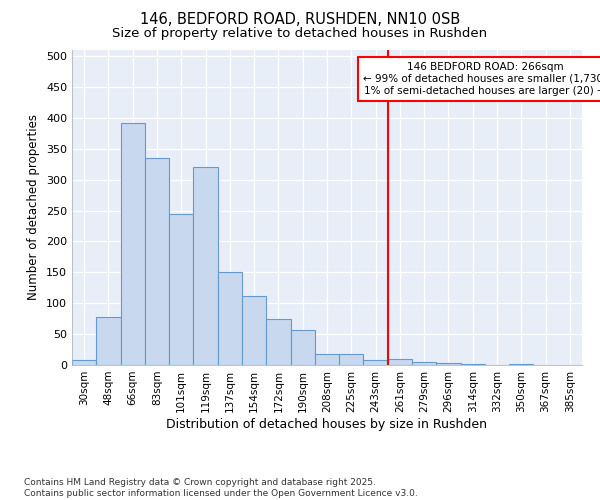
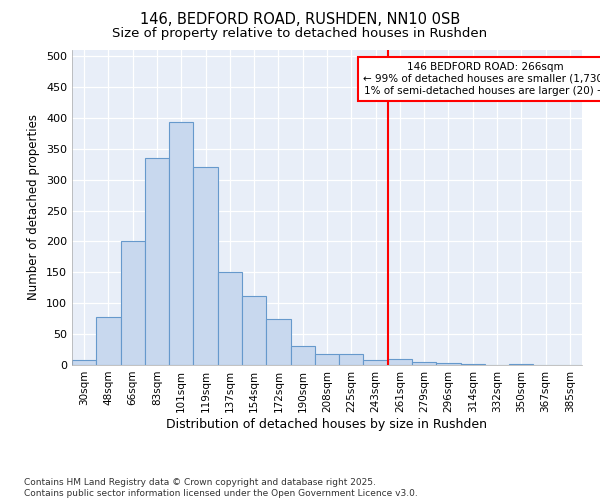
66sqm: 392 -> 200
101sqm: 244 -> 393
190sqm: 56 -> 30
